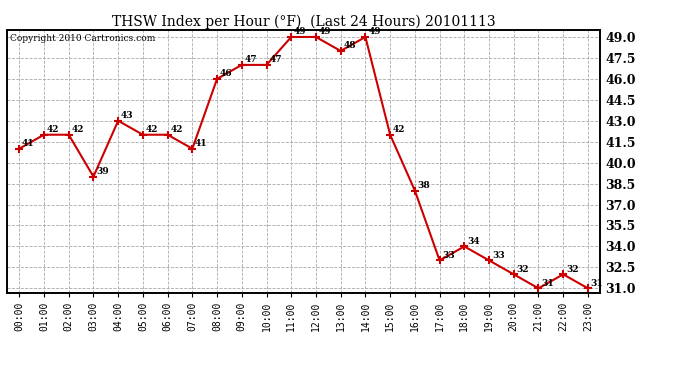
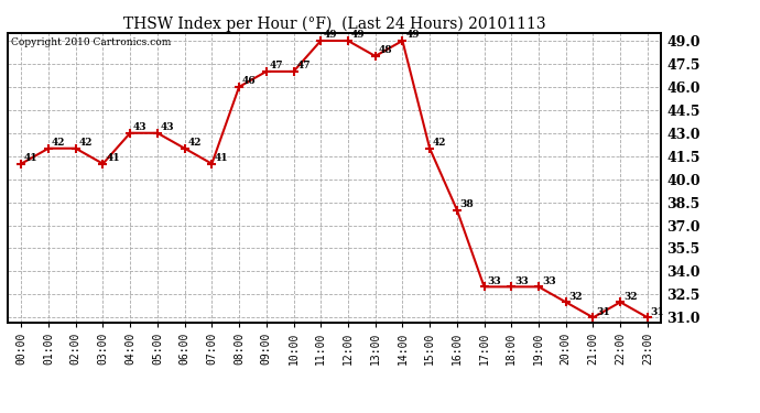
03:00: 39 -> 41
05:00: 42 -> 43
18:00: 34 -> 33
